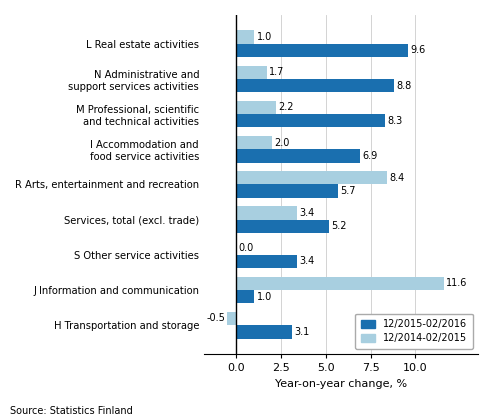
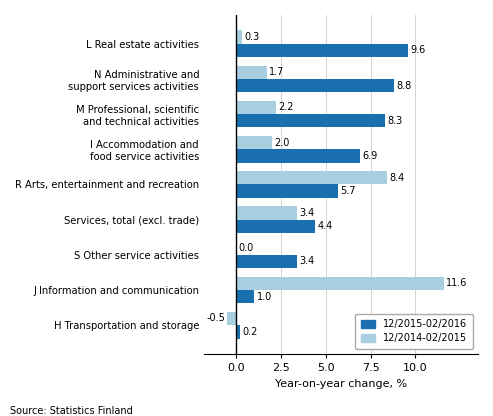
12/2014-02/2015/L Real estate activities: 1.0 -> 0.3
12/2015-02/2016/Services, total (excl. trade): 5.2 -> 4.4
12/2015-02/2016/H Transportation and storage: 3.1 -> 0.2
